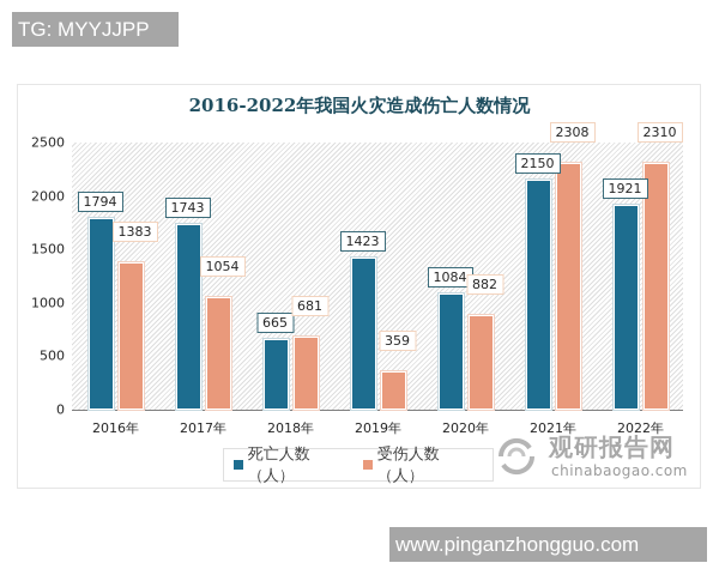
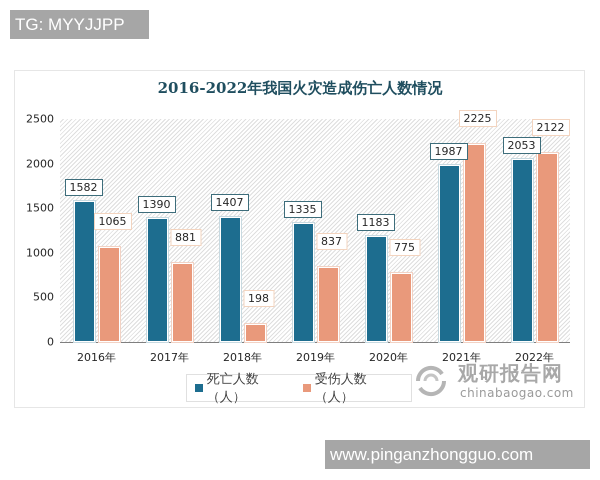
死亡人数（人）/2016年: 1794 -> 1582
受伤人数（人）/2016年: 1383 -> 1065
死亡人数（人）/2017年: 1743 -> 1390
受伤人数（人）/2017年: 1054 -> 881
死亡人数（人）/2018年: 665 -> 1407
受伤人数（人）/2018年: 681 -> 198
死亡人数（人）/2019年: 1423 -> 1335
受伤人数（人）/2019年: 359 -> 837
死亡人数（人）/2020年: 1084 -> 1183
受伤人数（人）/2020年: 882 -> 775
死亡人数（人）/2021年: 2150 -> 1987
受伤人数（人）/2021年: 2308 -> 2225
死亡人数（人）/2022年: 1921 -> 2053
受伤人数（人）/2022年: 2310 -> 2122
